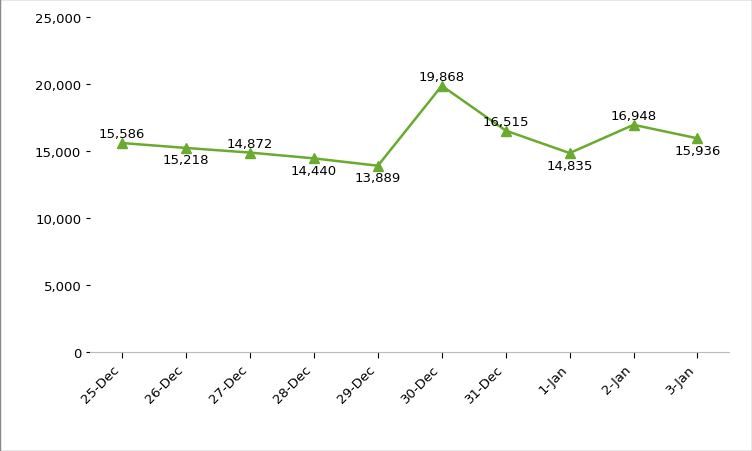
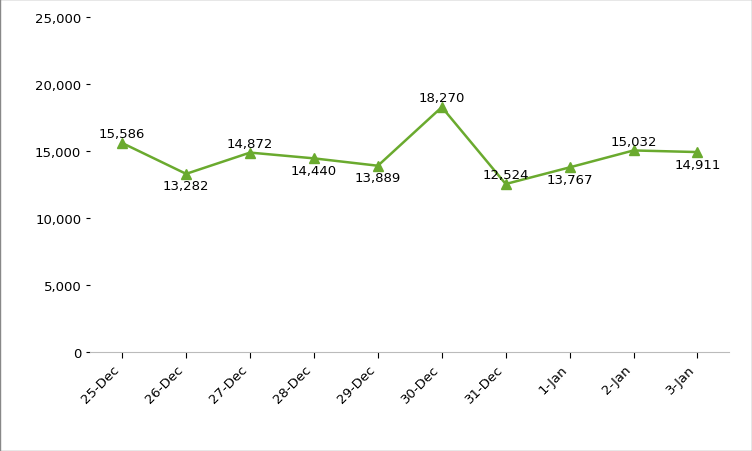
26-Dec: 15,218 -> 13,282
30-Dec: 19,868 -> 18,270
31-Dec: 16,515 -> 12,524
1-Jan: 14,835 -> 13,767
2-Jan: 16,948 -> 15,032
3-Jan: 15,936 -> 14,911
